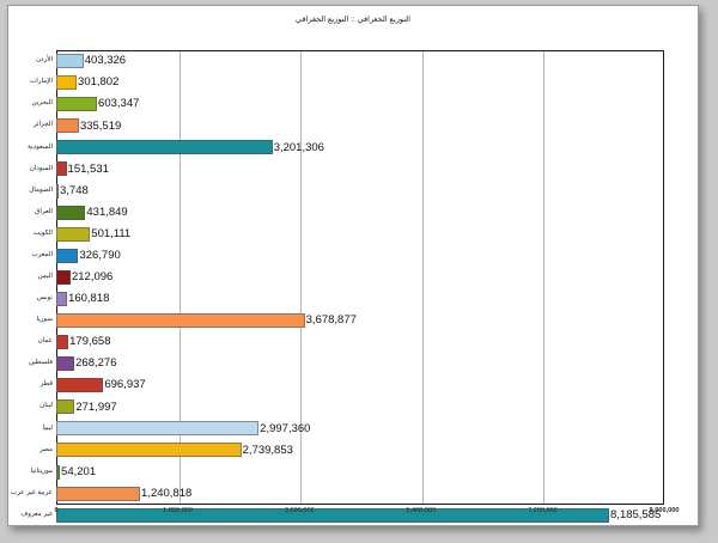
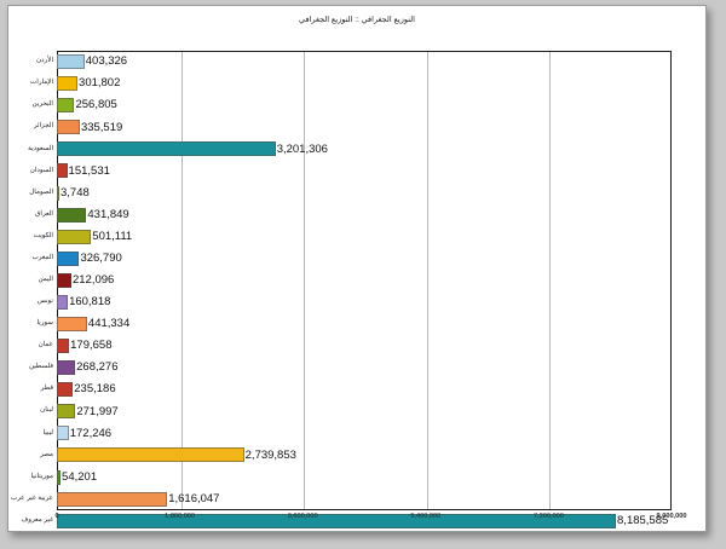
البحرين: 603,347 -> 256,805
سوريا: 3,678,877 -> 441,334
قطر: 696,937 -> 235,186
ليبيا: 2,997,360 -> 172,246
عربية غير عرب: 1,240,818 -> 1,616,047
